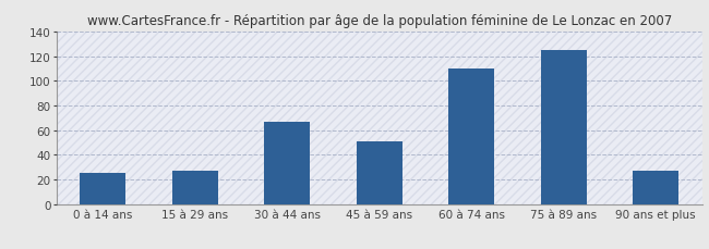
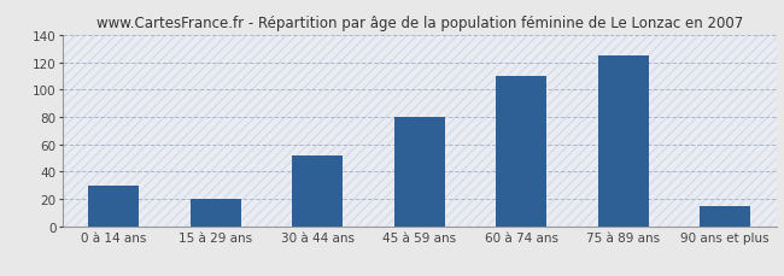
0 à 14 ans: 25 -> 30
15 à 29 ans: 27 -> 20
30 à 44 ans: 67 -> 52
45 à 59 ans: 51 -> 80
90 ans et plus: 27 -> 15
